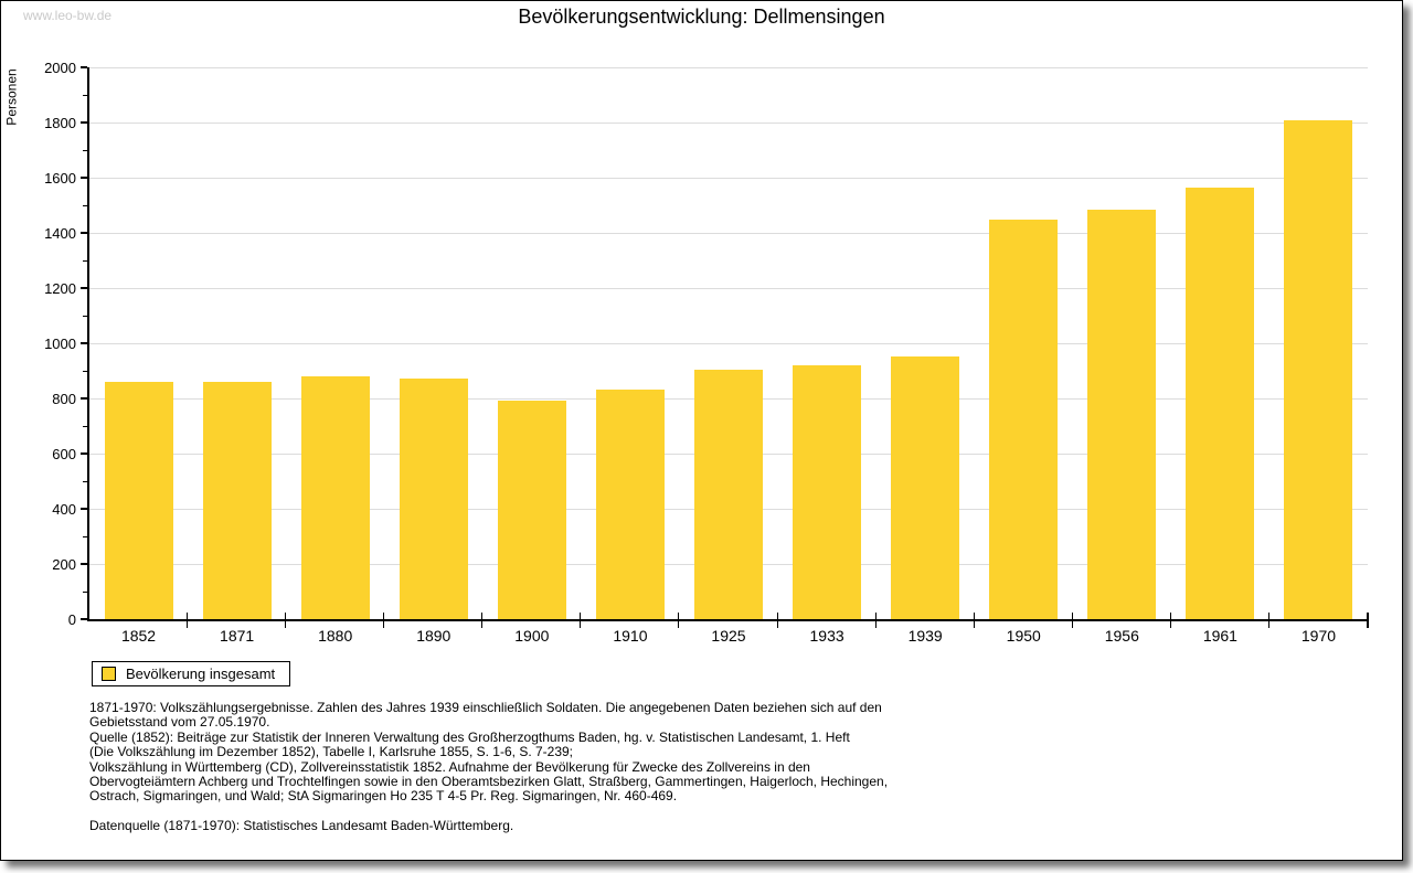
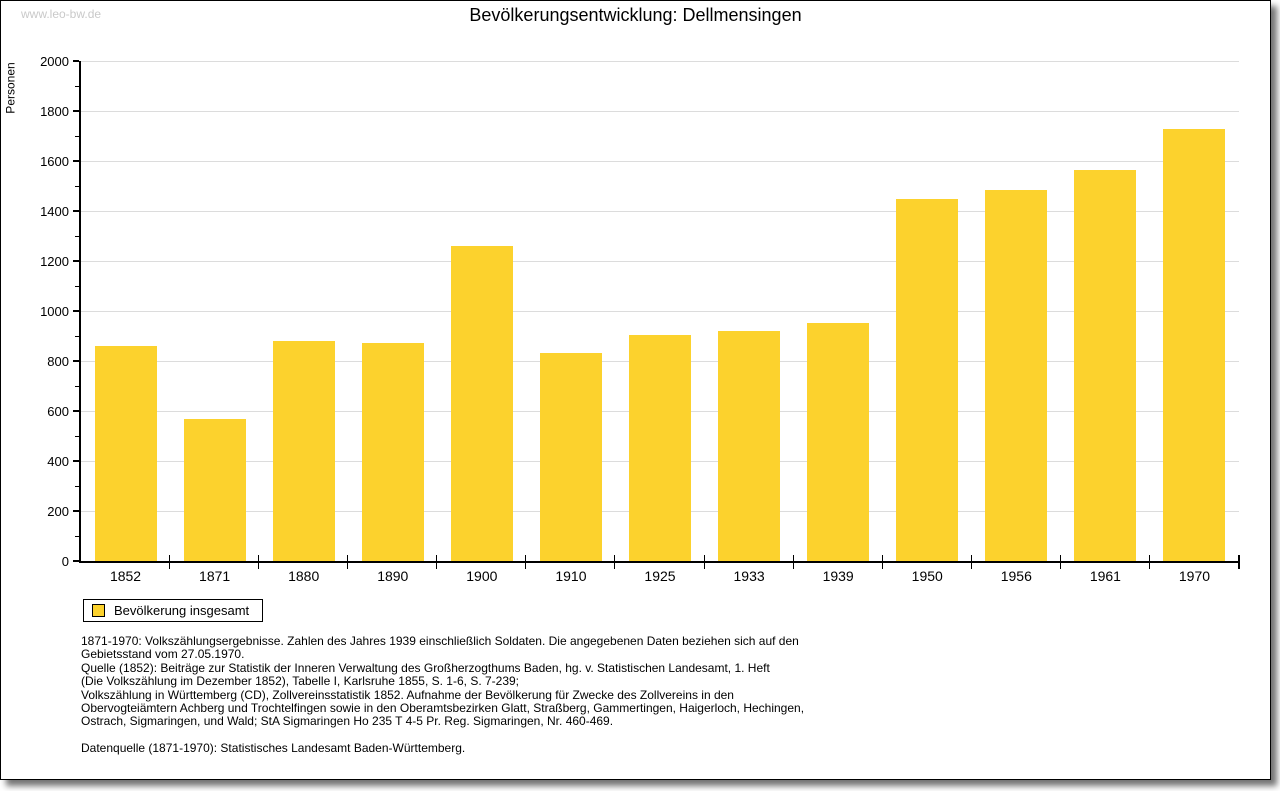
1871: 860 -> 570
1900: 790 -> 1260
1970: 1810 -> 1730
